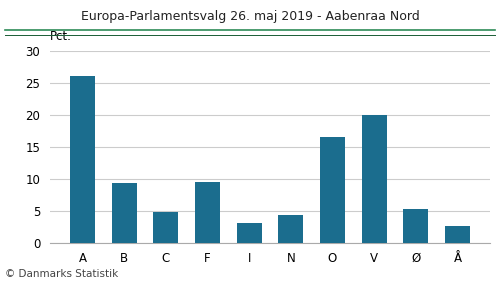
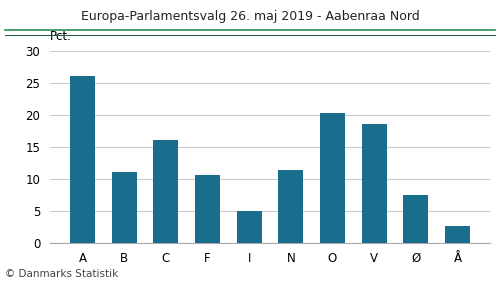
B: 9.3 -> 11.0
C: 4.7 -> 16.0
F: 9.4 -> 10.6
I: 3.0 -> 5.0
N: 4.3 -> 11.4
O: 16.5 -> 20.2
V: 19.9 -> 18.6
Ø: 5.3 -> 7.4
